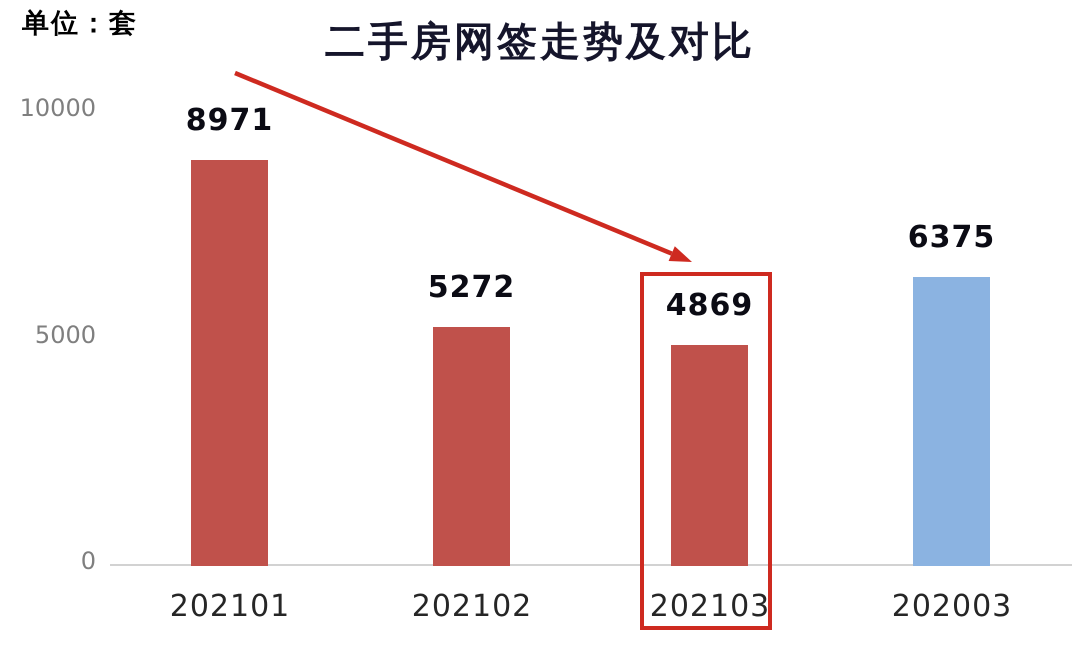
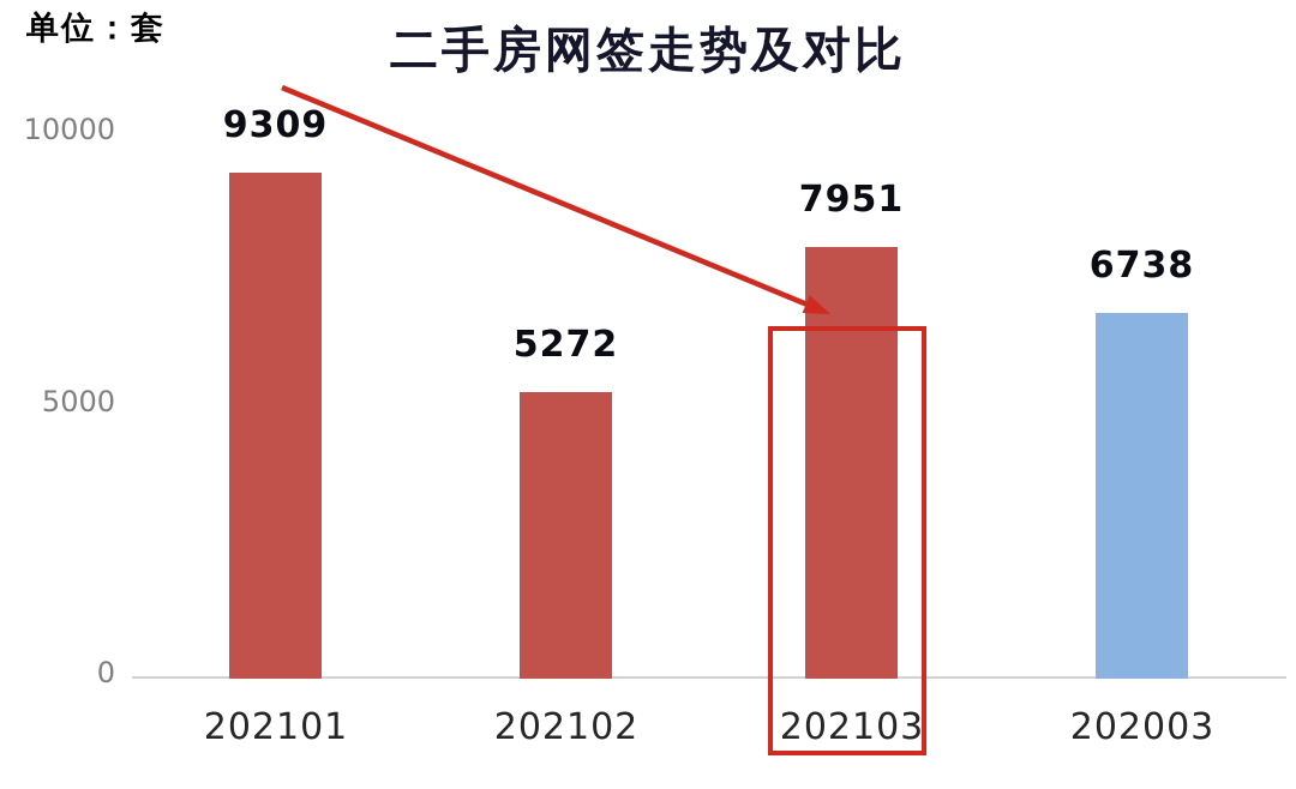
202101: 8971 -> 9309
202103: 4869 -> 7951
202003: 6375 -> 6738
